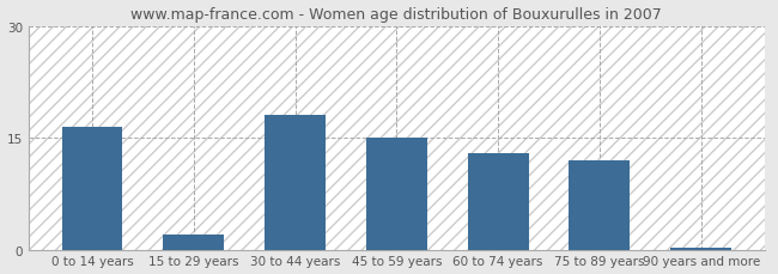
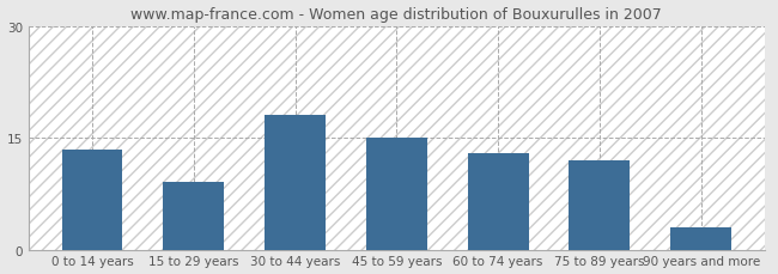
0 to 14 years: 16.5 -> 13.4
15 to 29 years: 2.0 -> 9.0
90 years and more: 0.3 -> 3.0
